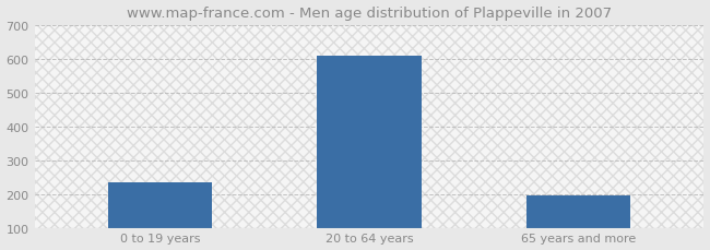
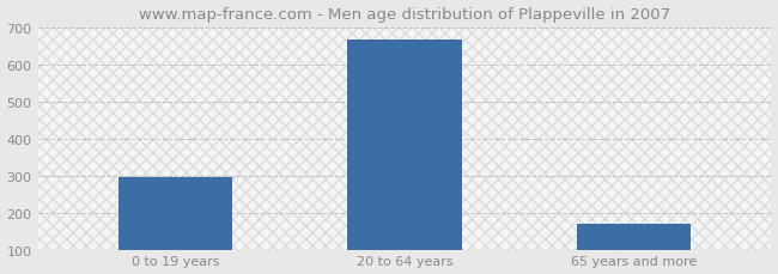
0 to 19 years: 235 -> 297
20 to 64 years: 610 -> 668
65 years and more: 195 -> 170
